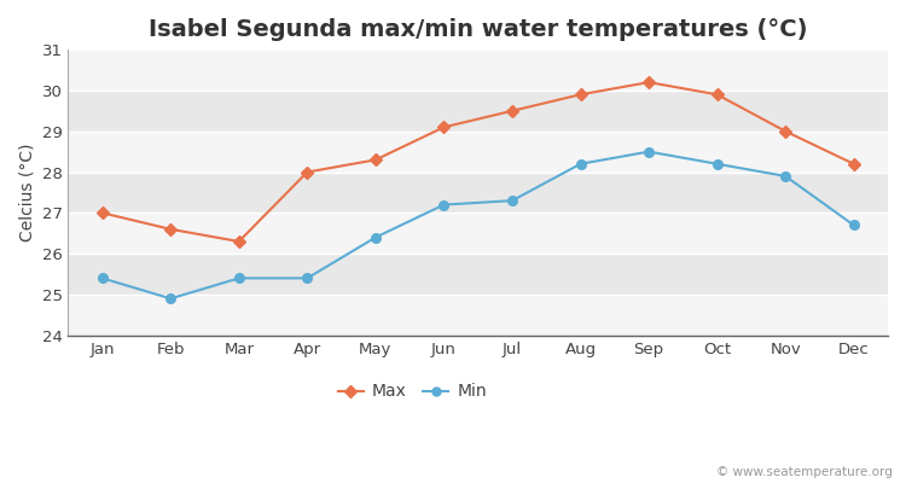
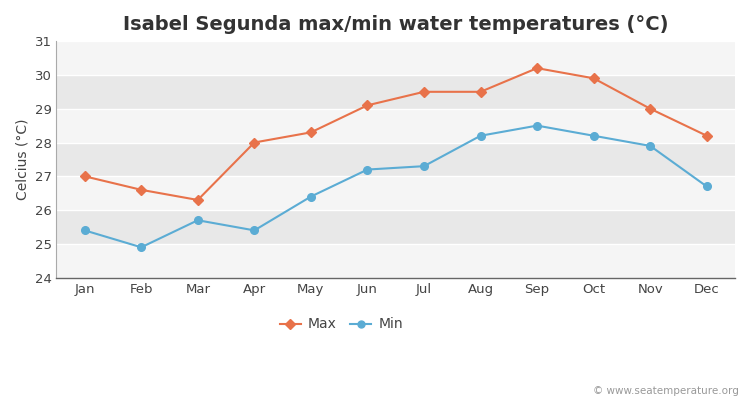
Min/Mar: 25.4 -> 25.7
Max/Aug: 29.9 -> 29.5
